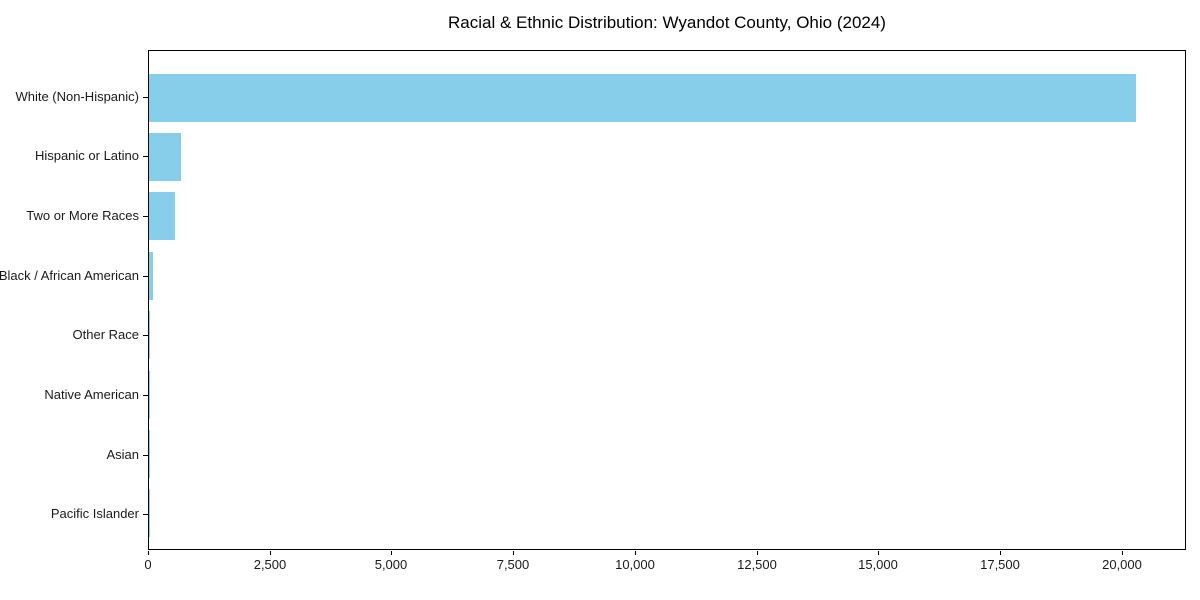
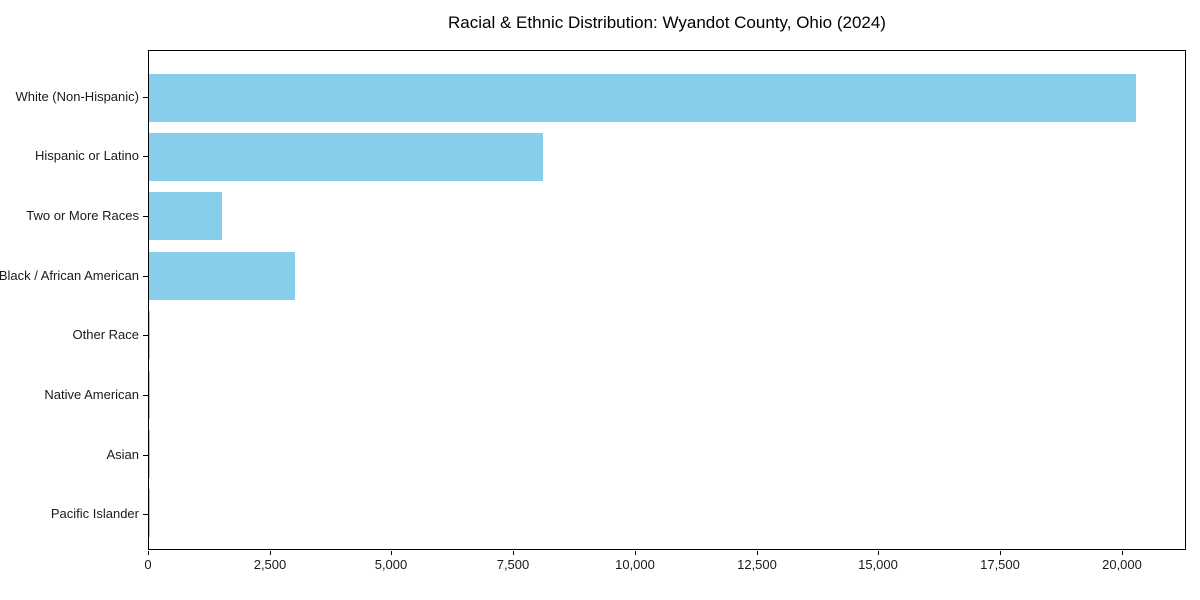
Hispanic or Latino: 600 -> 8100
Two or More Races: 500 -> 1500
Black / African American: 100 -> 3000
